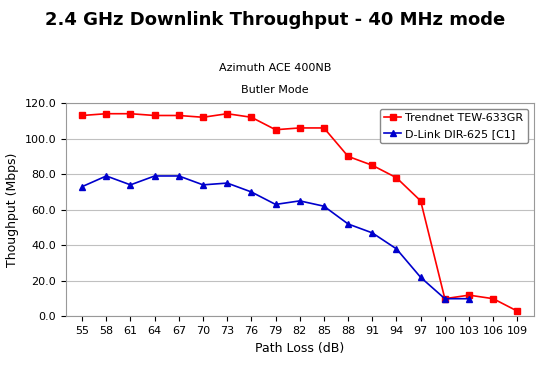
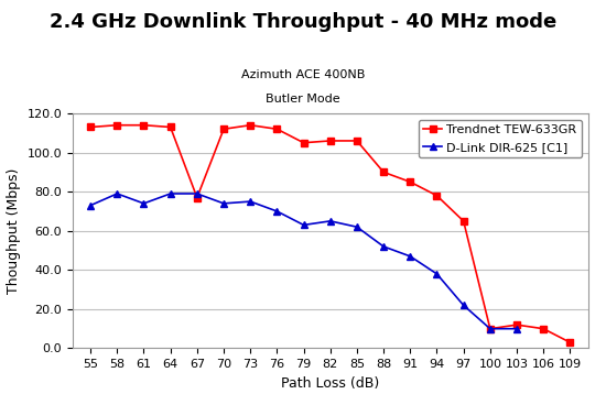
Trendnet TEW-633GR/67: 113 -> 77
